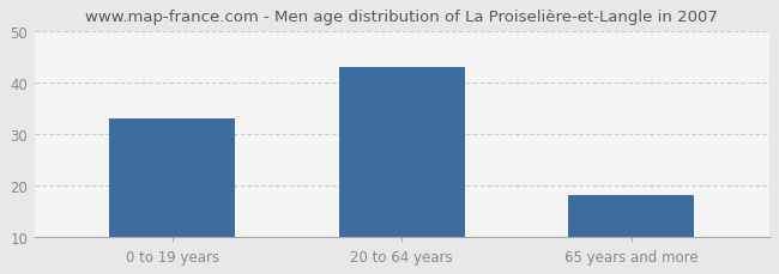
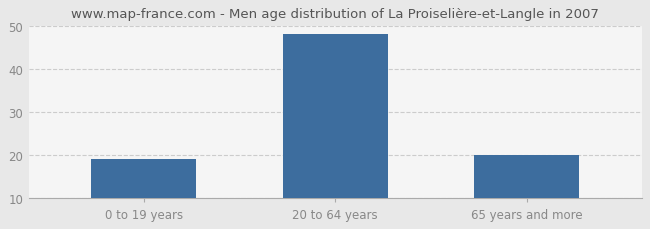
0 to 19 years: 33 -> 19
20 to 64 years: 43 -> 48
65 years and more: 18 -> 20
